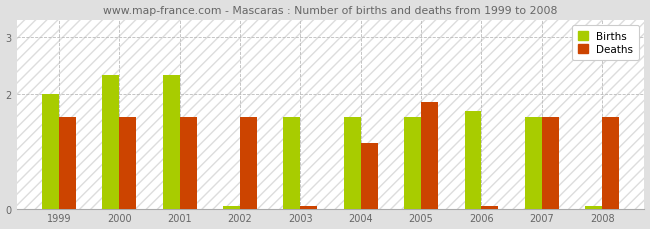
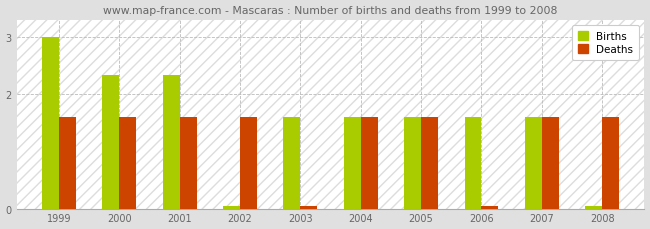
Births/1999: 2.00 -> 3.00
Deaths/2004: 1.14 -> 1.60
Deaths/2005: 1.86 -> 1.60
Births/2006: 1.70 -> 1.60
